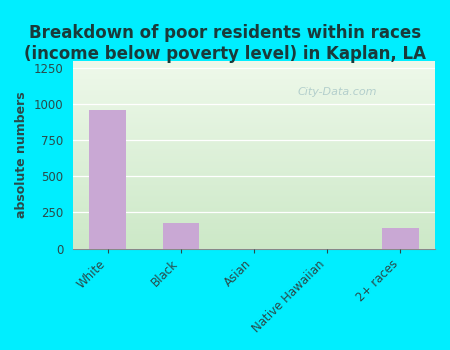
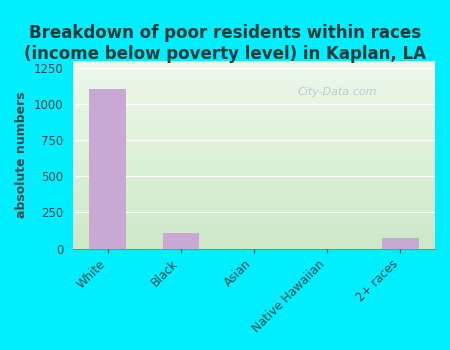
White: 960 -> 1100
Black: 180 -> 110
2+ races: 140 -> 80
